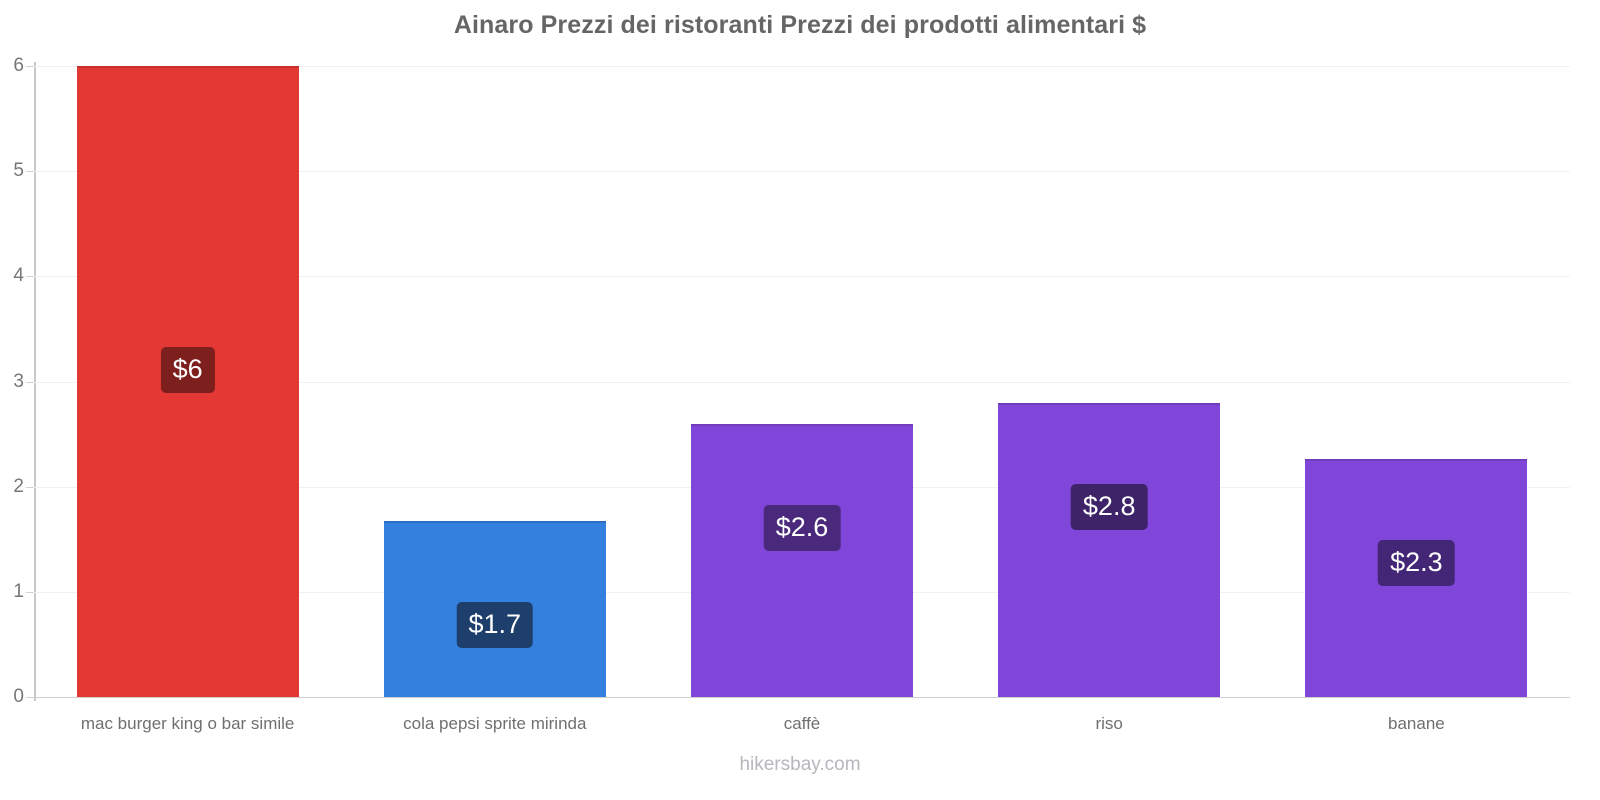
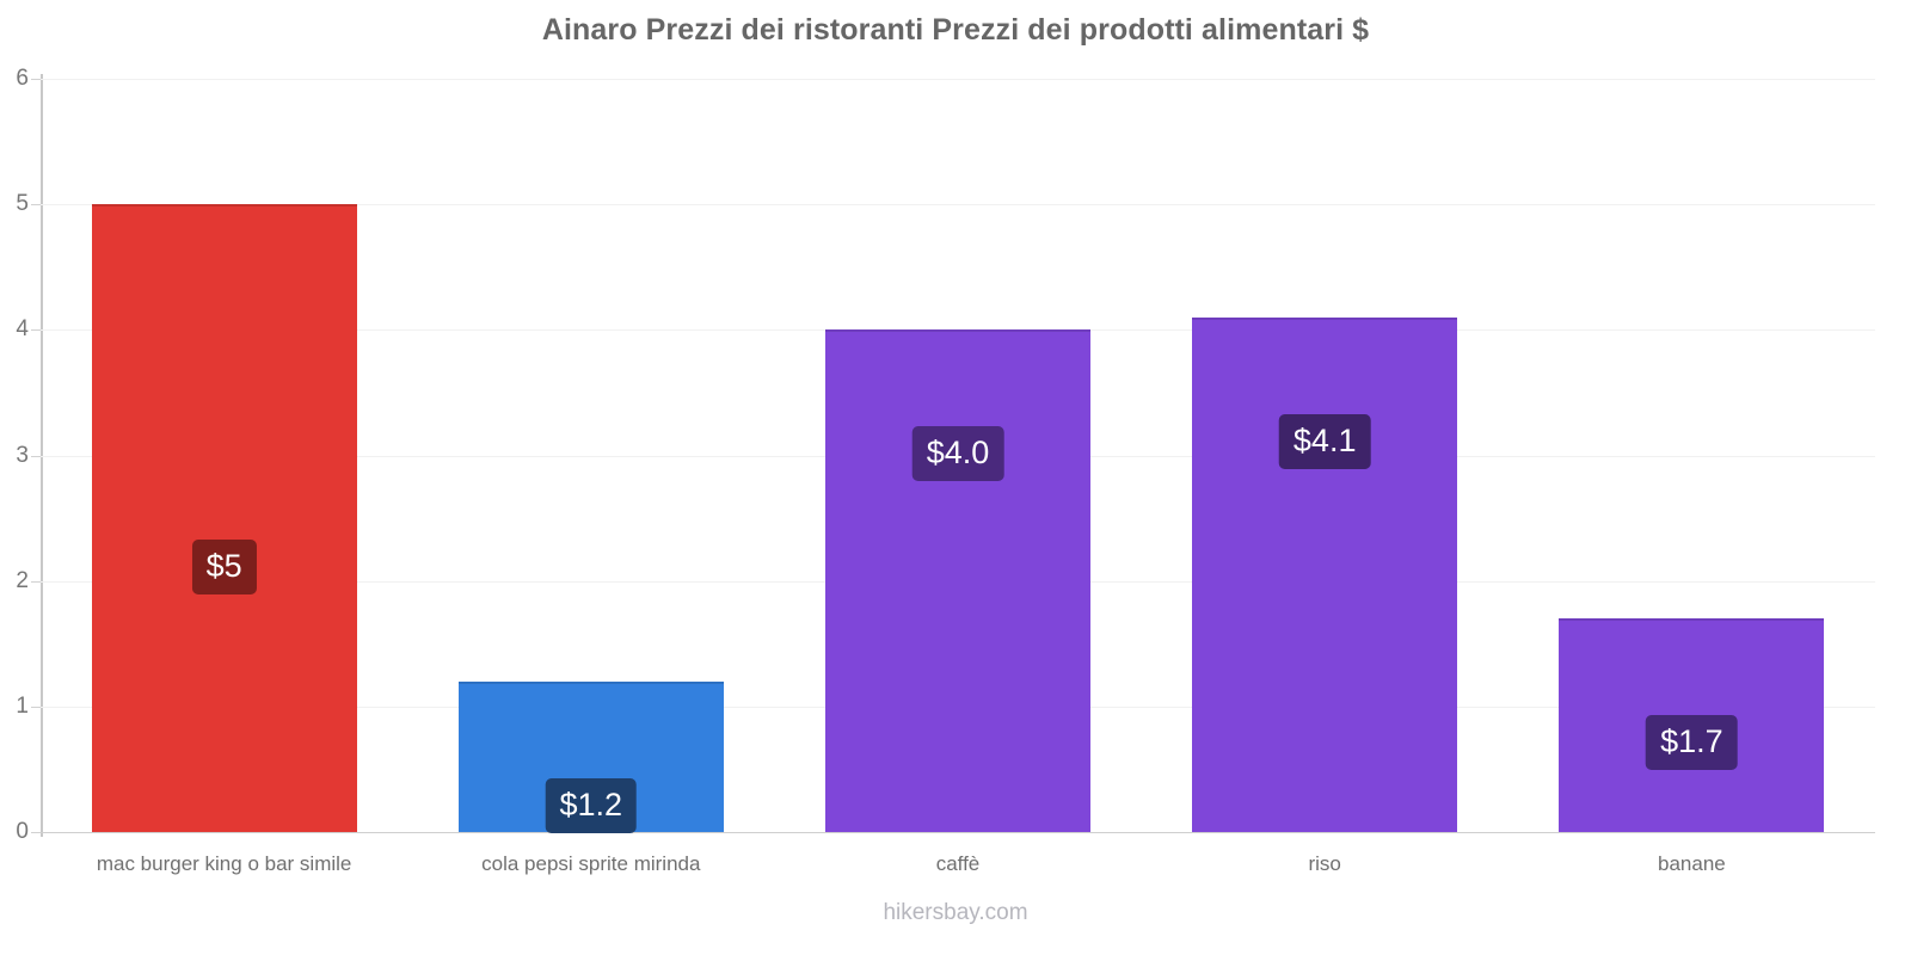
mac burger king o bar simile: $6 -> $5
cola pepsi sprite mirinda: $1.7 -> $1.2
caffè: $2.6 -> $4.0
riso: $2.8 -> $4.1
banane: $2.3 -> $1.7
